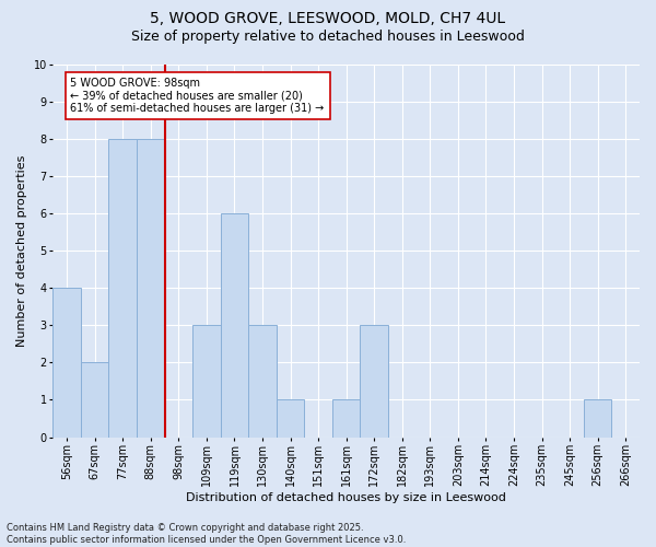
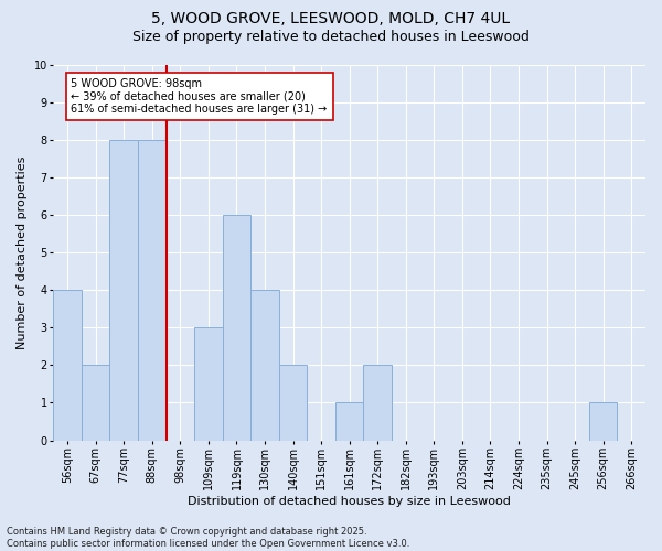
130sqm: 3 -> 4
140sqm: 1 -> 2
172sqm: 3 -> 2
